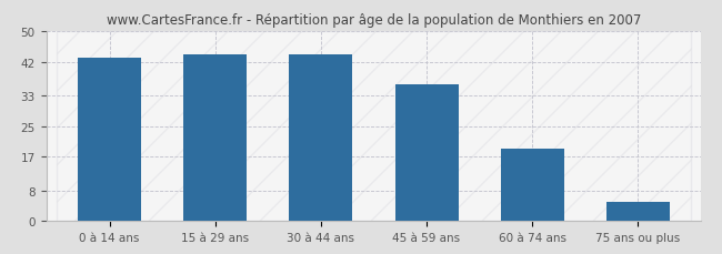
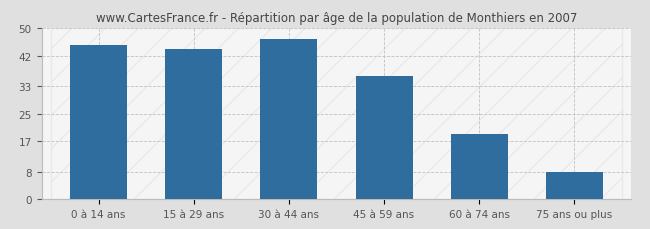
0 à 14 ans: 43 -> 45
30 à 44 ans: 44 -> 47
75 ans ou plus: 5 -> 8
